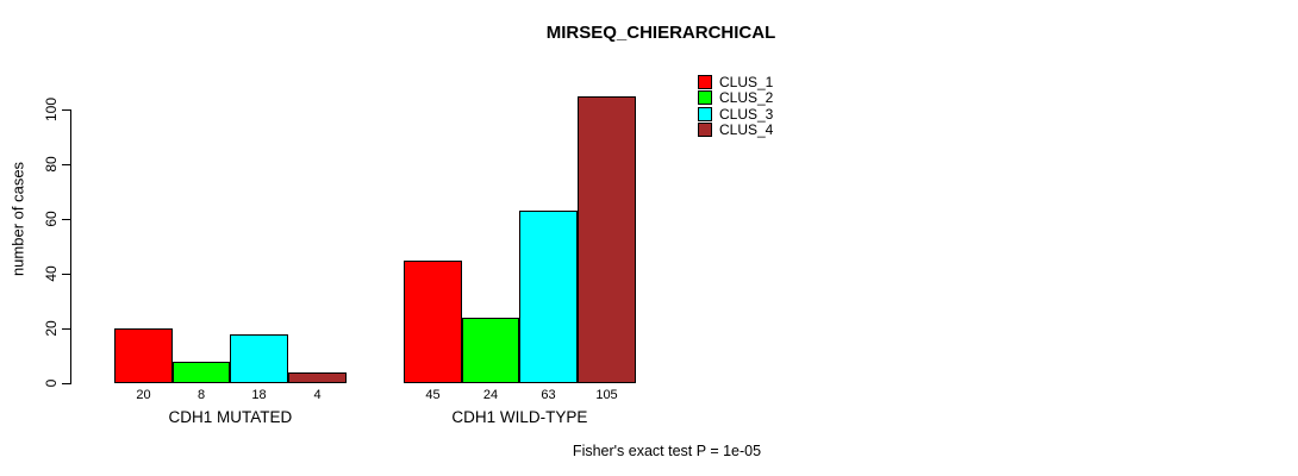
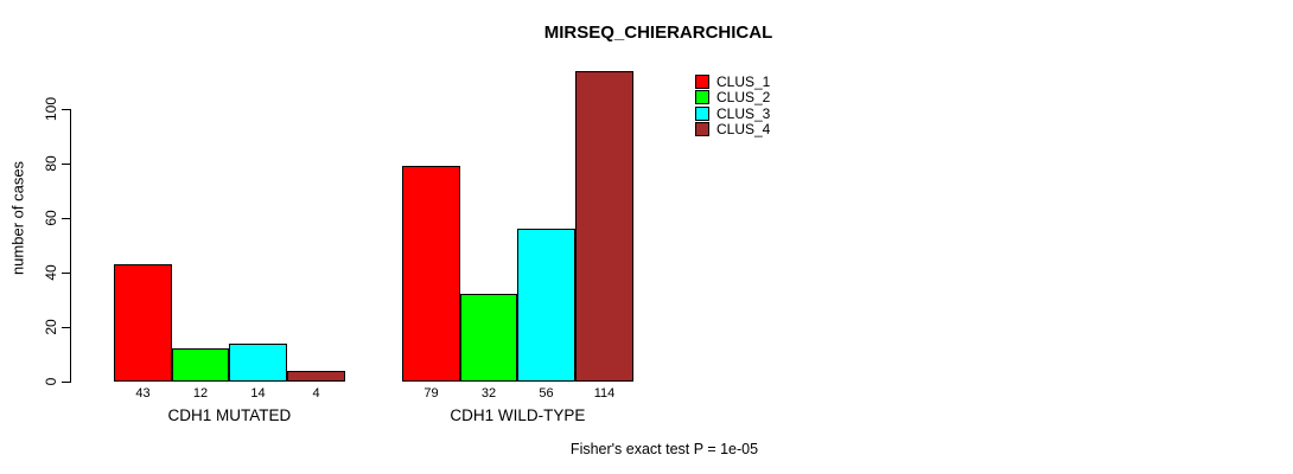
CLUS_1/CDH1 MUTATED: 20 -> 43
CLUS_2/CDH1 MUTATED: 8 -> 12
CLUS_3/CDH1 MUTATED: 18 -> 14
CLUS_1/CDH1 WILD-TYPE: 45 -> 79
CLUS_2/CDH1 WILD-TYPE: 24 -> 32
CLUS_3/CDH1 WILD-TYPE: 63 -> 56
CLUS_4/CDH1 WILD-TYPE: 105 -> 114
